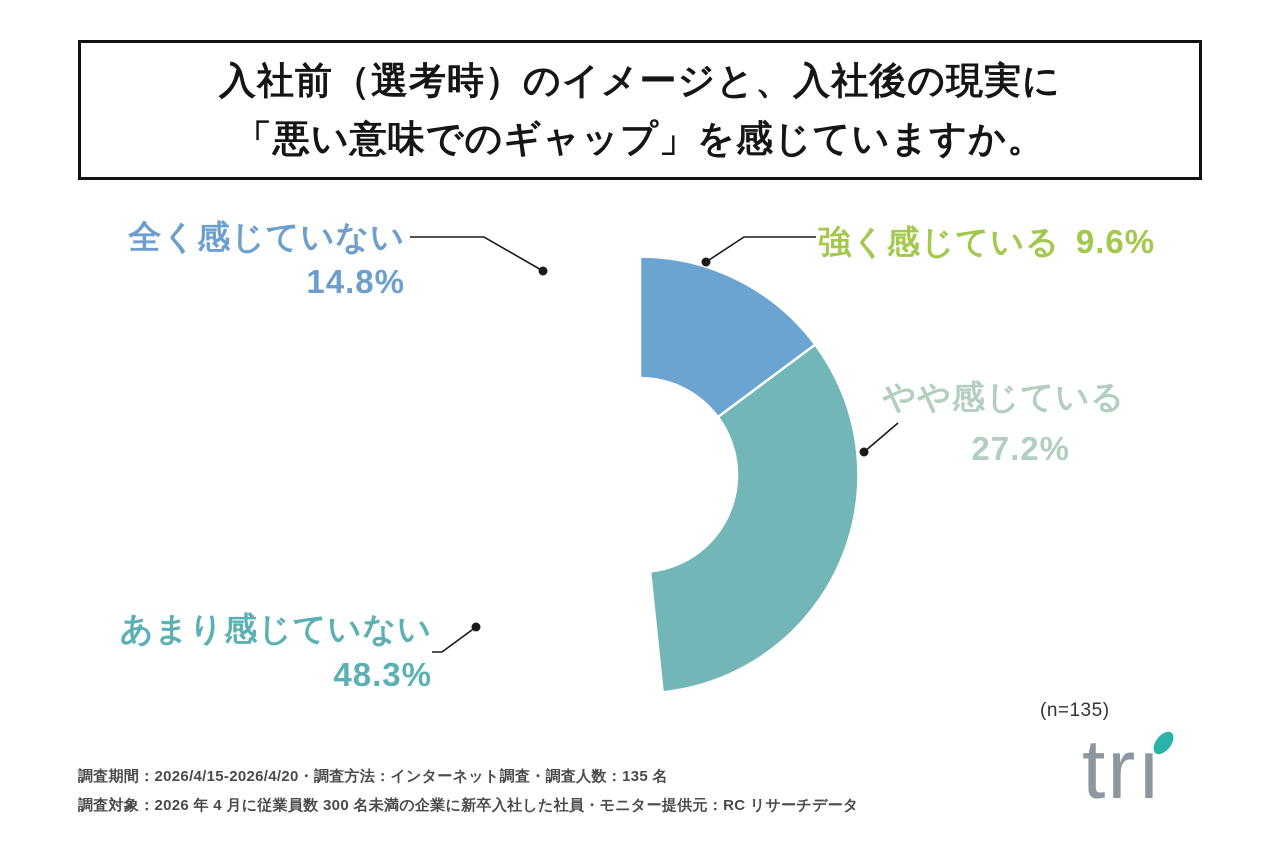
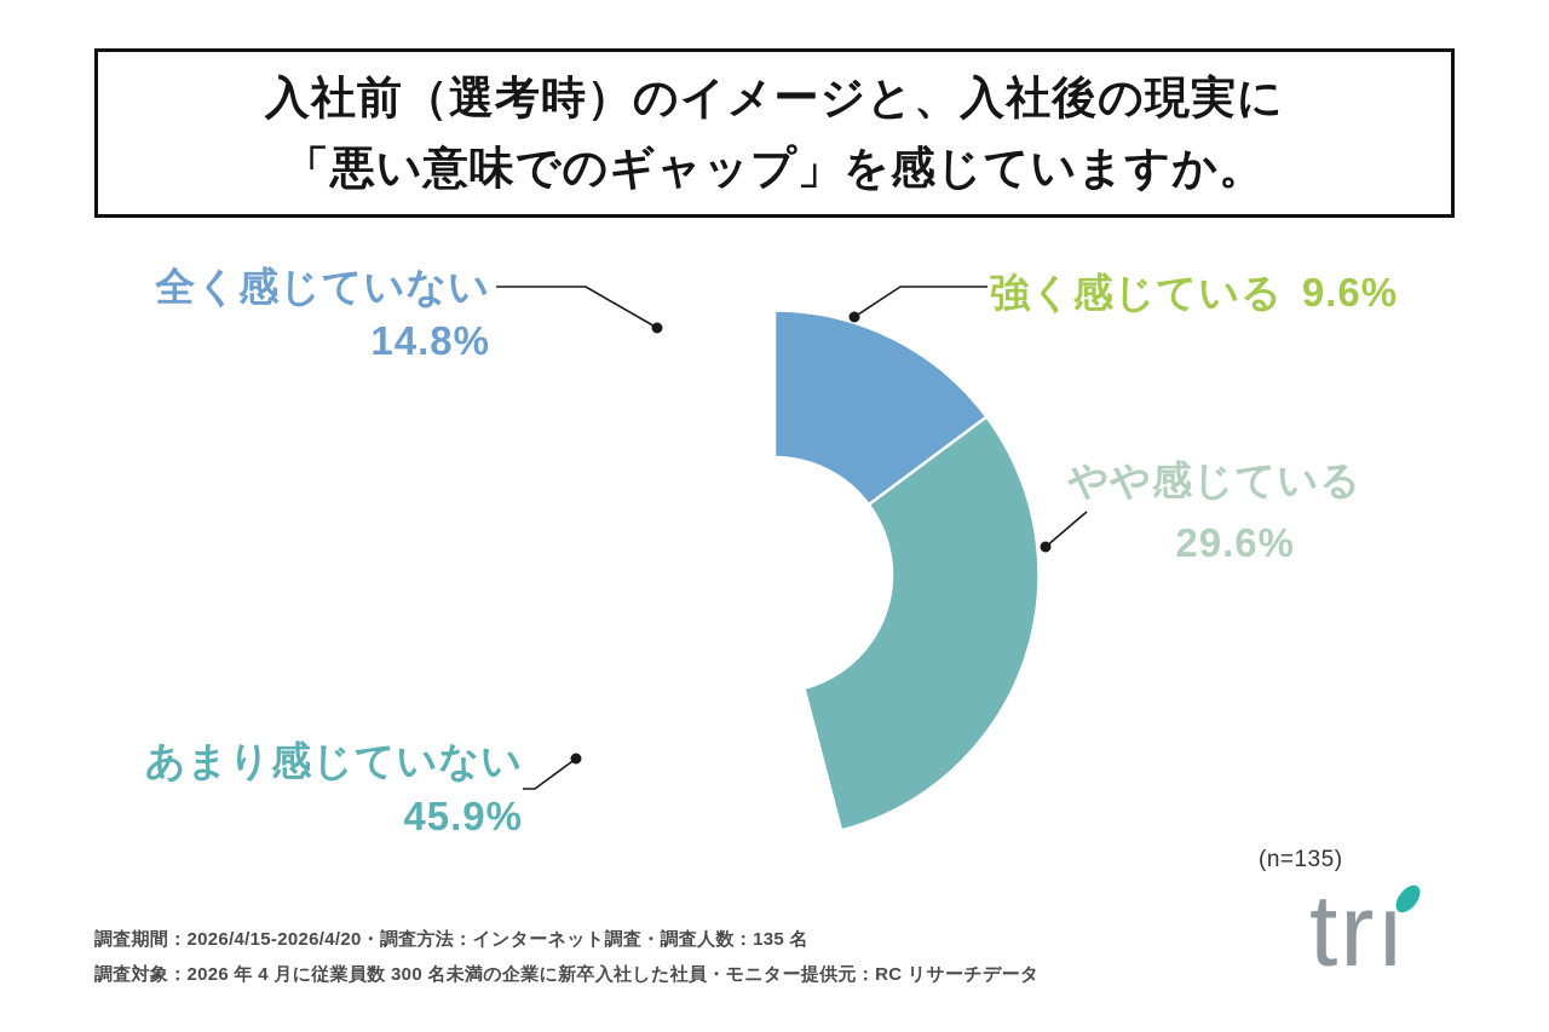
やや感じている: 27.2% -> 29.6%
あまり感じていない: 48.3% -> 45.9%
